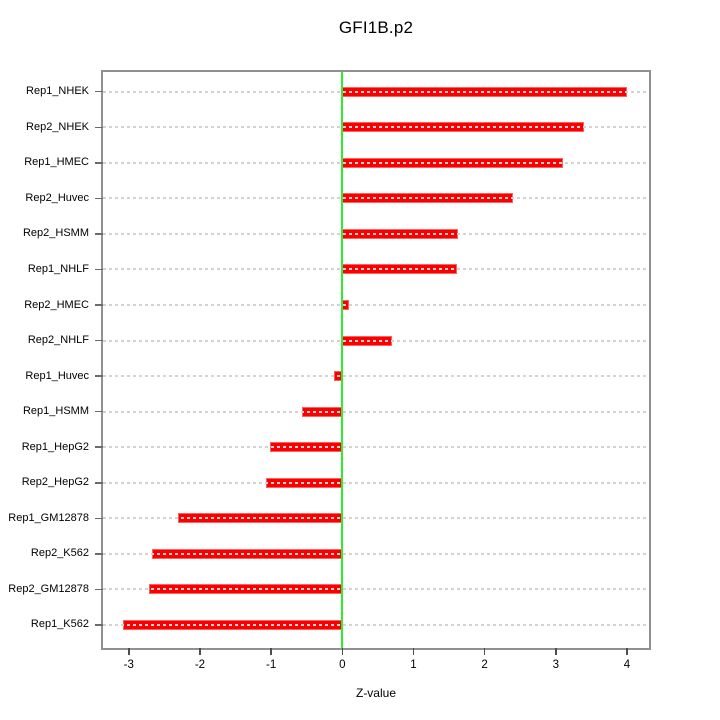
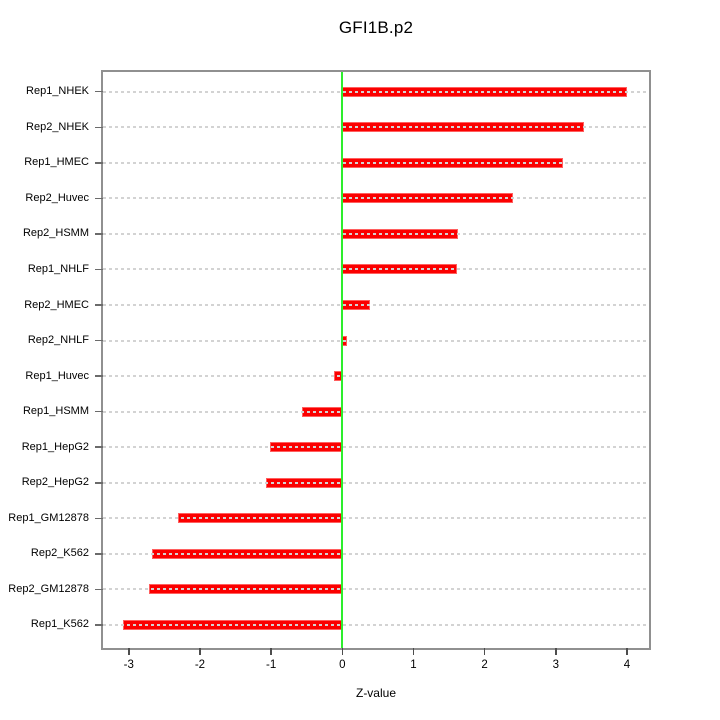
Rep2_HMEC: 0.1 -> 0.4
Rep2_NHLF: 0.7 -> 0.1
